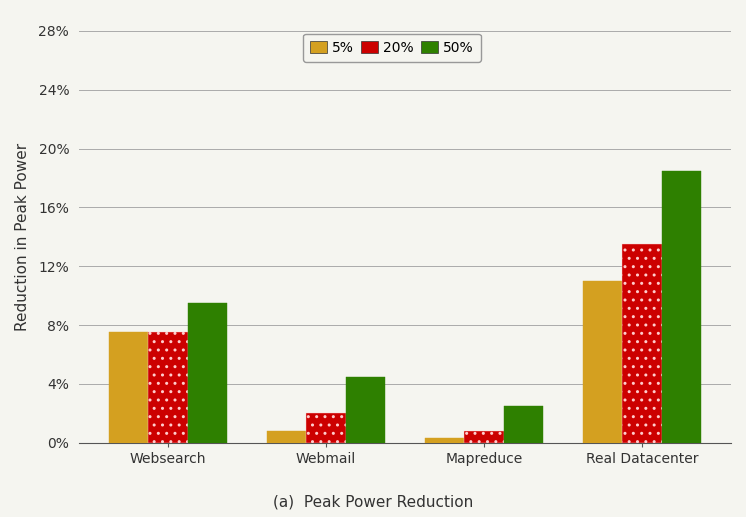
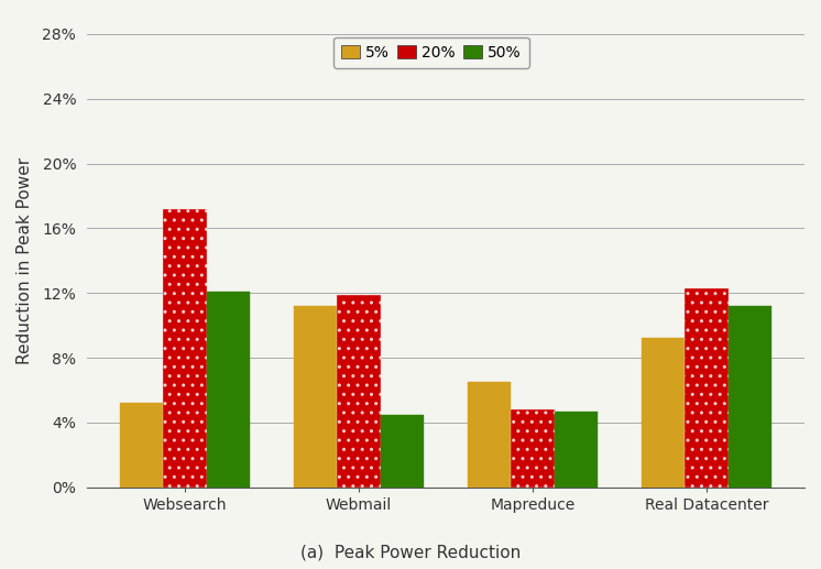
5%/Websearch: 7.5% -> 5.2%
20%/Websearch: 7.5% -> 17.2%
50%/Websearch: 9.5% -> 12.1%
5%/Webmail: 0.8% -> 11.2%
20%/Webmail: 2.0% -> 11.9%
5%/Mapreduce: 0.3% -> 6.5%
20%/Mapreduce: 0.8% -> 4.8%
50%/Mapreduce: 2.5% -> 4.7%
5%/Real Datacenter: 11.0% -> 9.2%
20%/Real Datacenter: 13.5% -> 12.3%
50%/Real Datacenter: 18.5% -> 11.2%
